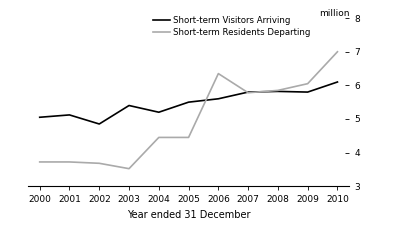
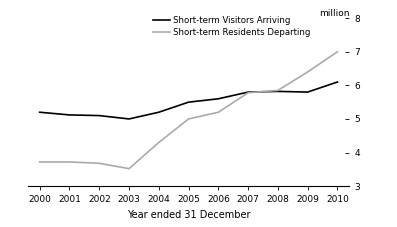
Short-term Visitors Arriving/2000: 5.05 -> 5.20
Short-term Visitors Arriving/2002: 4.85 -> 5.10
Short-term Visitors Arriving/2003: 5.40 -> 5.00
Short-term Residents Departing/2004: 4.45 -> 4.30
Short-term Residents Departing/2005: 4.45 -> 5.00
Short-term Residents Departing/2006: 6.35 -> 5.20
Short-term Residents Departing/2009: 6.05 -> 6.40
